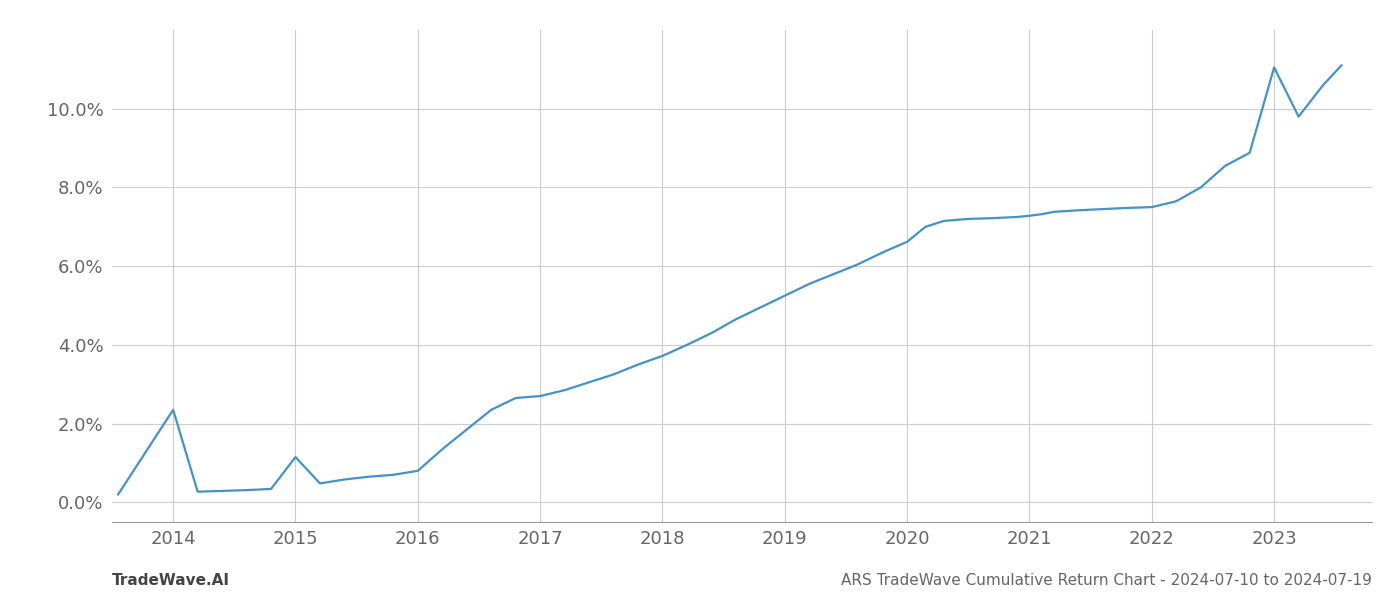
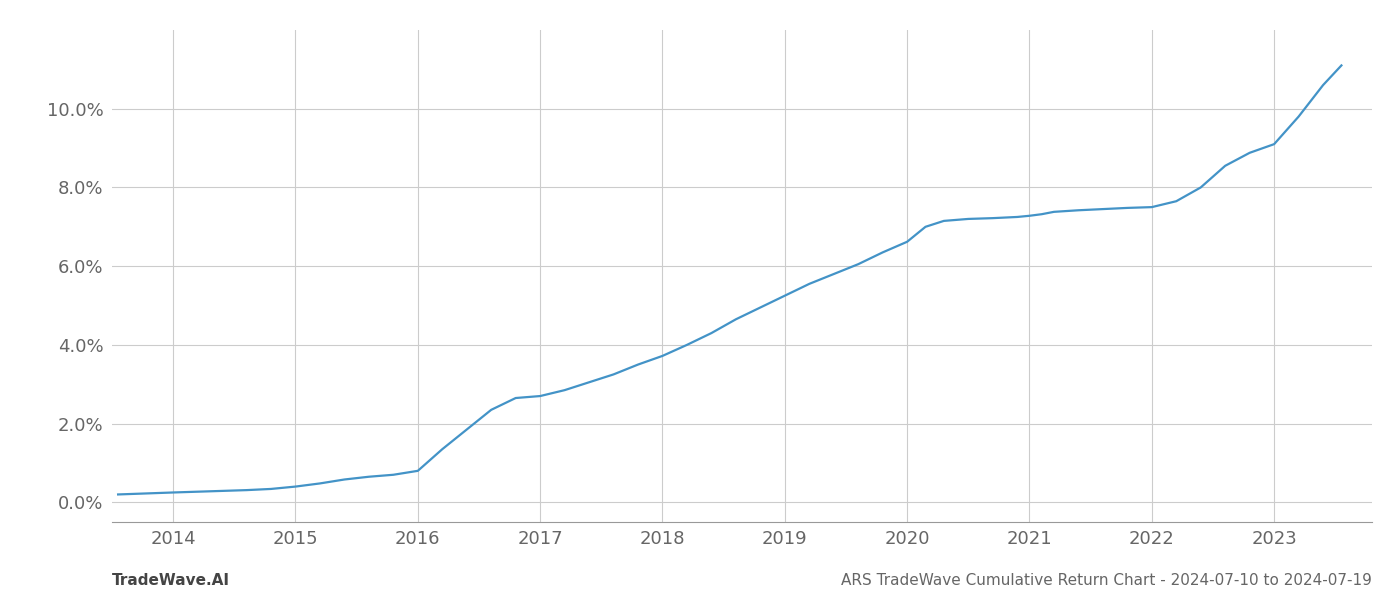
2014: 2.35% -> 0.25%
2015: 1.15% -> 0.40%
2023: 11.05% -> 9.10%
